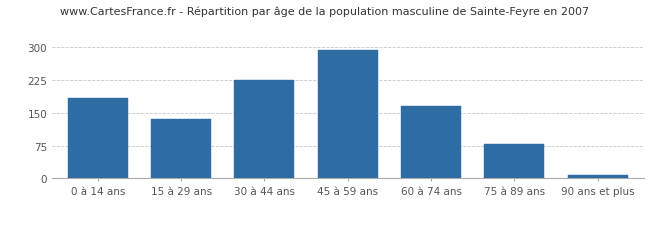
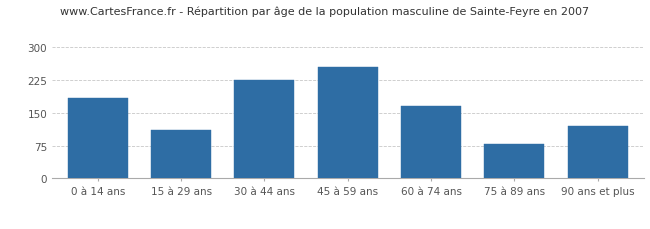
15 à 29 ans: 136 -> 110
45 à 59 ans: 293 -> 255
90 ans et plus: 8 -> 120
